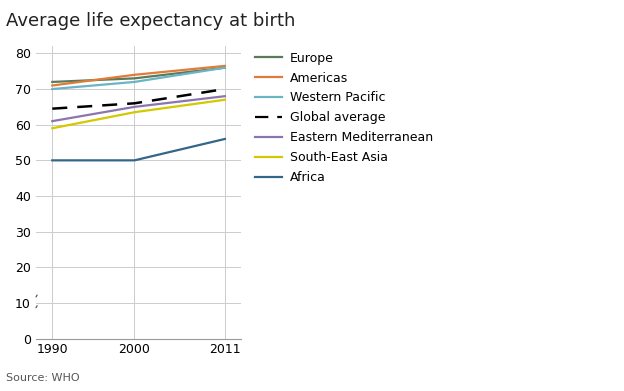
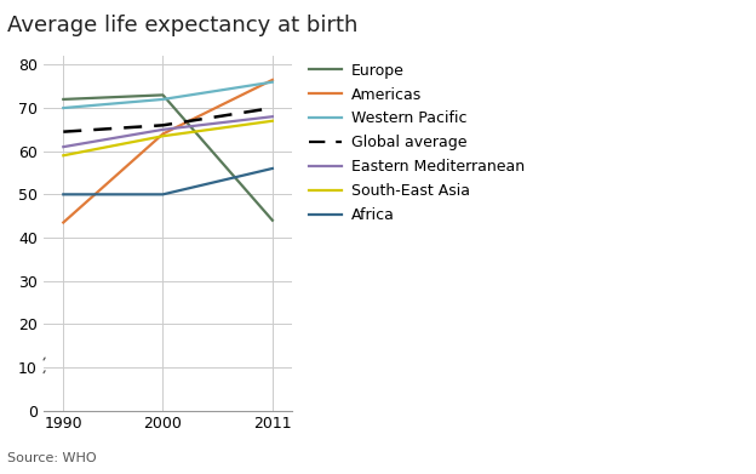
Americas/1990: 71.0 -> 43.5
Americas/2000: 74.0 -> 64.0
Europe/2011: 76 -> 44
